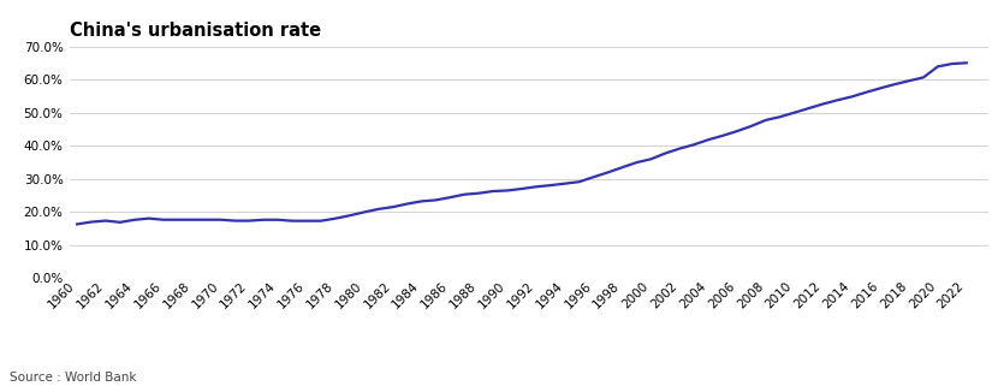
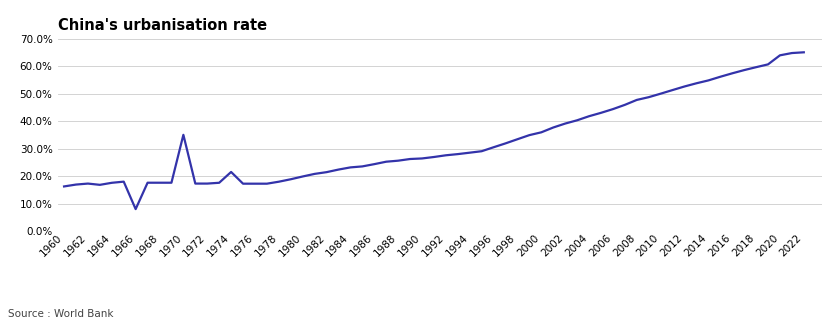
1966: 17.6% -> 8.0%
1970: 17.6% -> 35.0%
1974: 17.6% -> 21.5%
